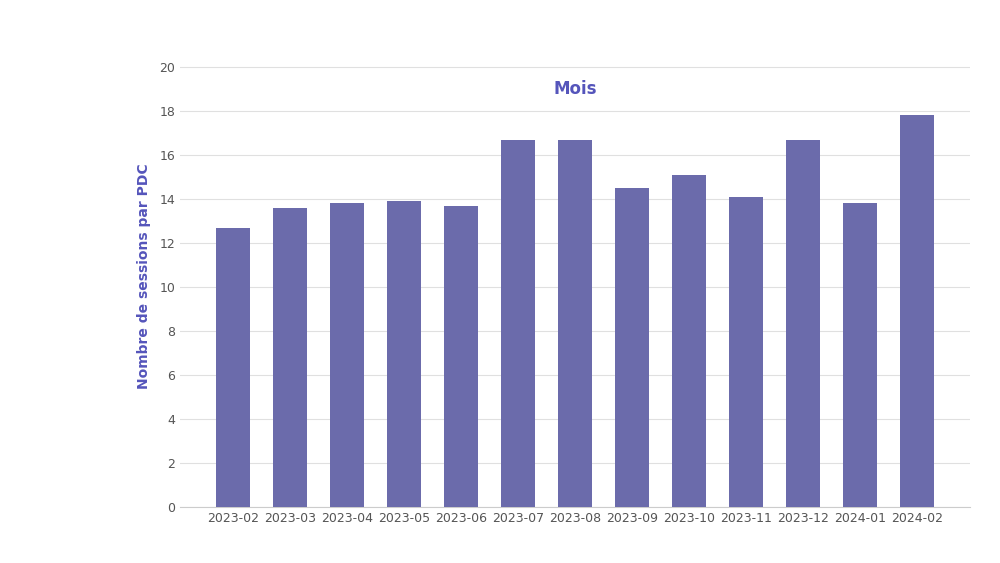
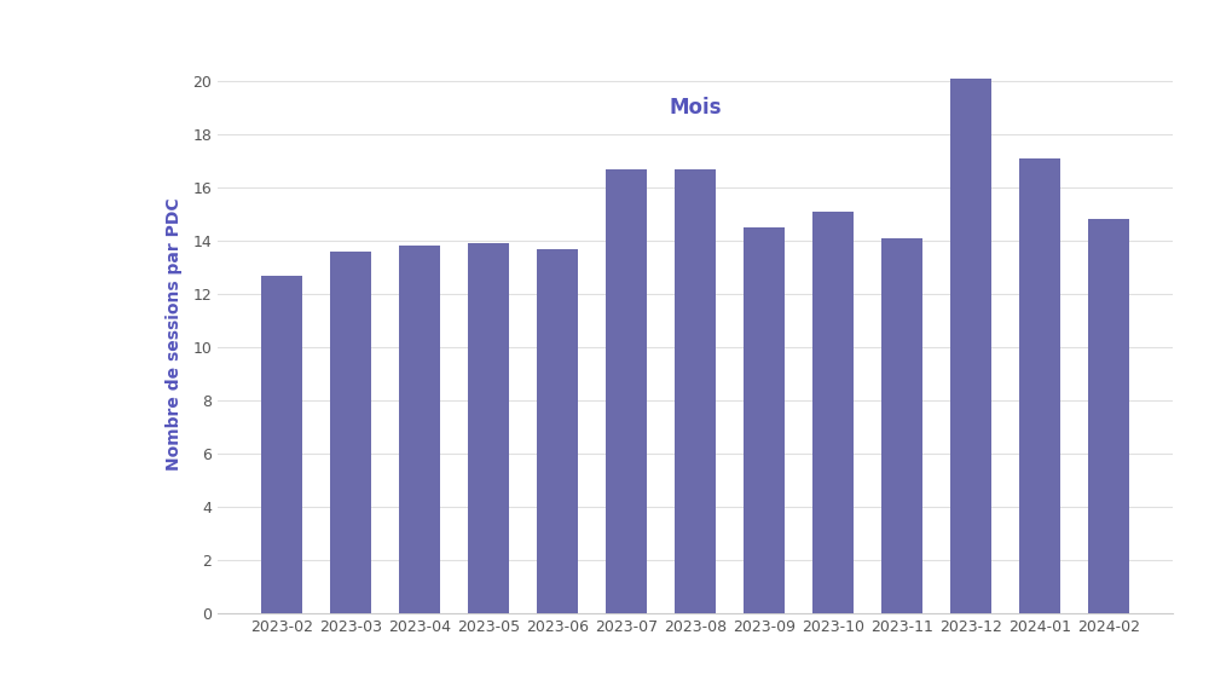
2023-12: 16.7 -> 20.1
2024-01: 13.8 -> 17.1
2024-02: 17.8 -> 14.8
